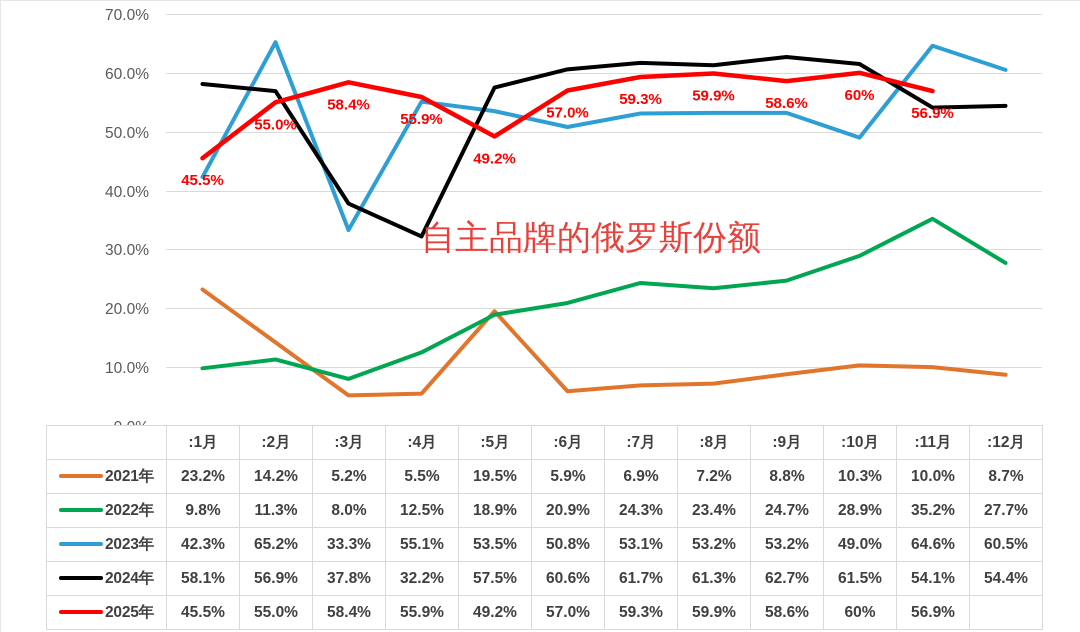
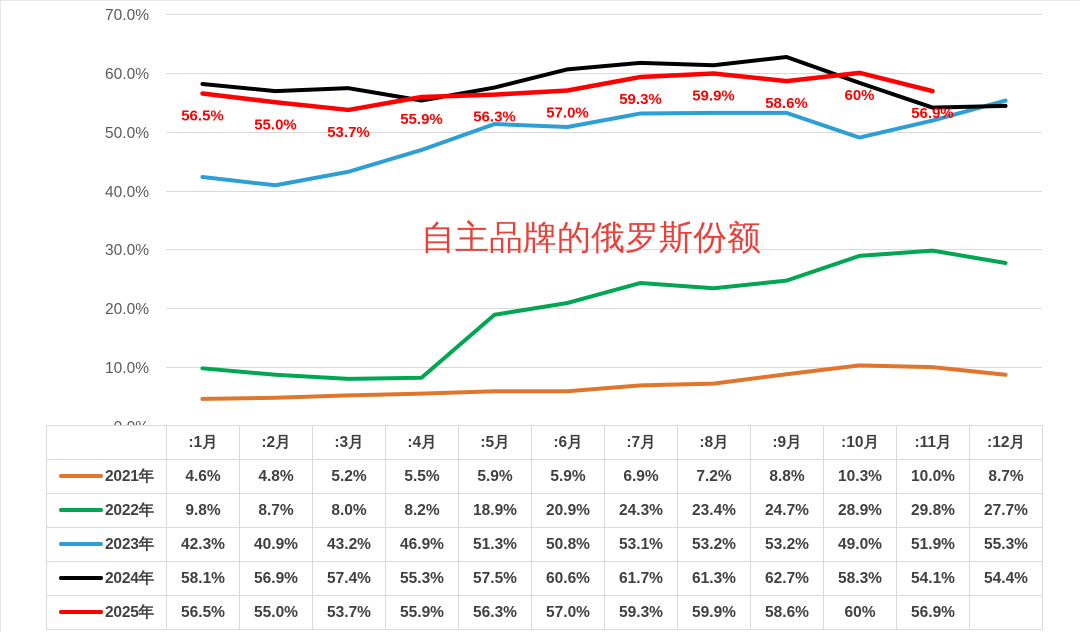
2021年/:1月: 23.2% -> 4.6%
2025年/:1月: 45.5% -> 56.5%
2021年/:2月: 14.2% -> 4.8%
2022年/:2月: 11.3% -> 8.7%
2023年/:2月: 65.2% -> 40.9%
2023年/:3月: 33.3% -> 43.2%
2024年/:3月: 37.8% -> 57.4%
2025年/:3月: 58.4% -> 53.7%
2022年/:4月: 12.5% -> 8.2%
2023年/:4月: 55.1% -> 46.9%
2024年/:4月: 32.2% -> 55.3%
2021年/:5月: 19.5% -> 5.9%
2023年/:5月: 53.5% -> 51.3%
2025年/:5月: 49.2% -> 56.3%
2024年/:10月: 61.5% -> 58.3%
2022年/:11月: 35.2% -> 29.8%
2023年/:11月: 64.6% -> 51.9%
2023年/:12月: 60.5% -> 55.3%
